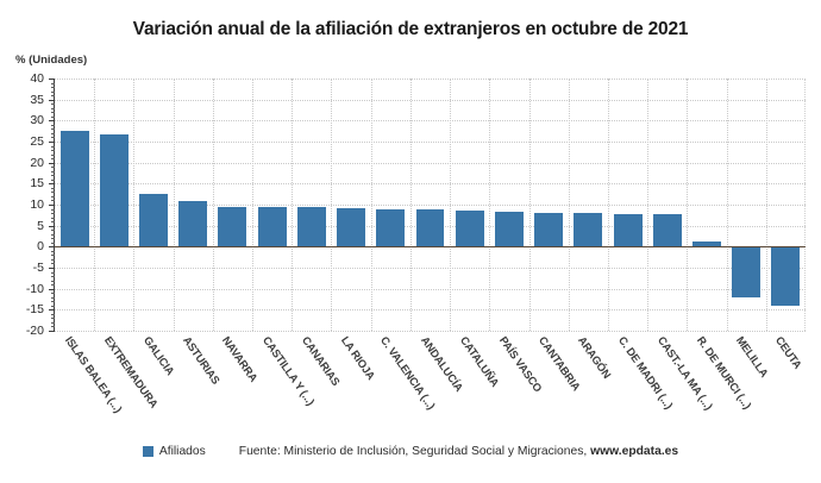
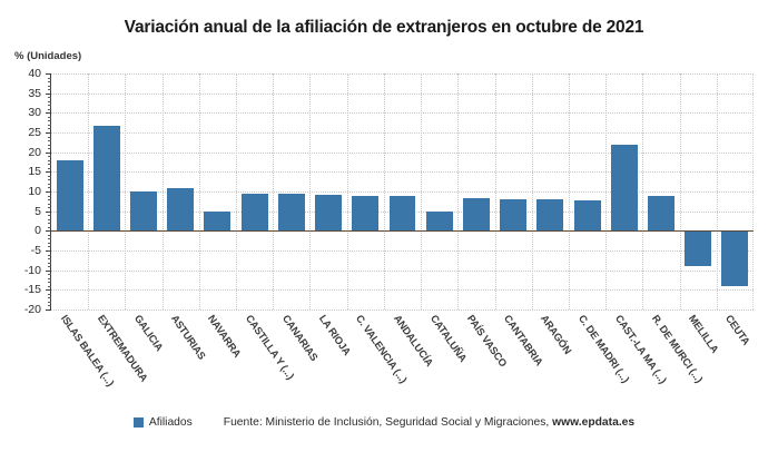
ISLAS BALEA (...): 28 -> 18
GALICIA: 12 -> 10
NAVARRA: 10 -> 5
CATALUÑA: 9 -> 5
CAST.-LA MA (...): 8 -> 22
R. DE MURCI (...): 1 -> 9
MELILLA: -12 -> -9
